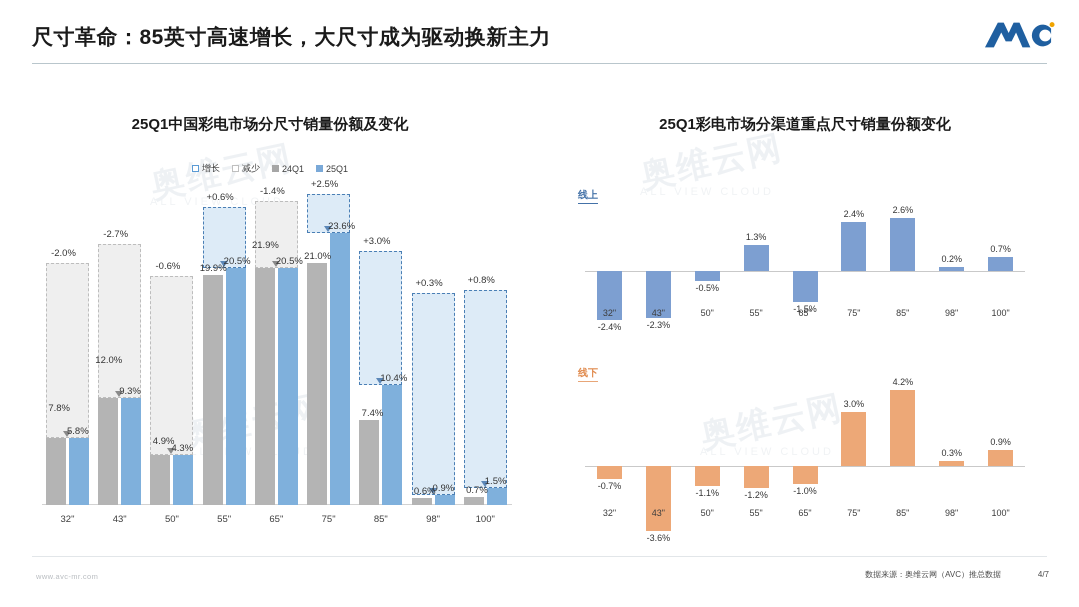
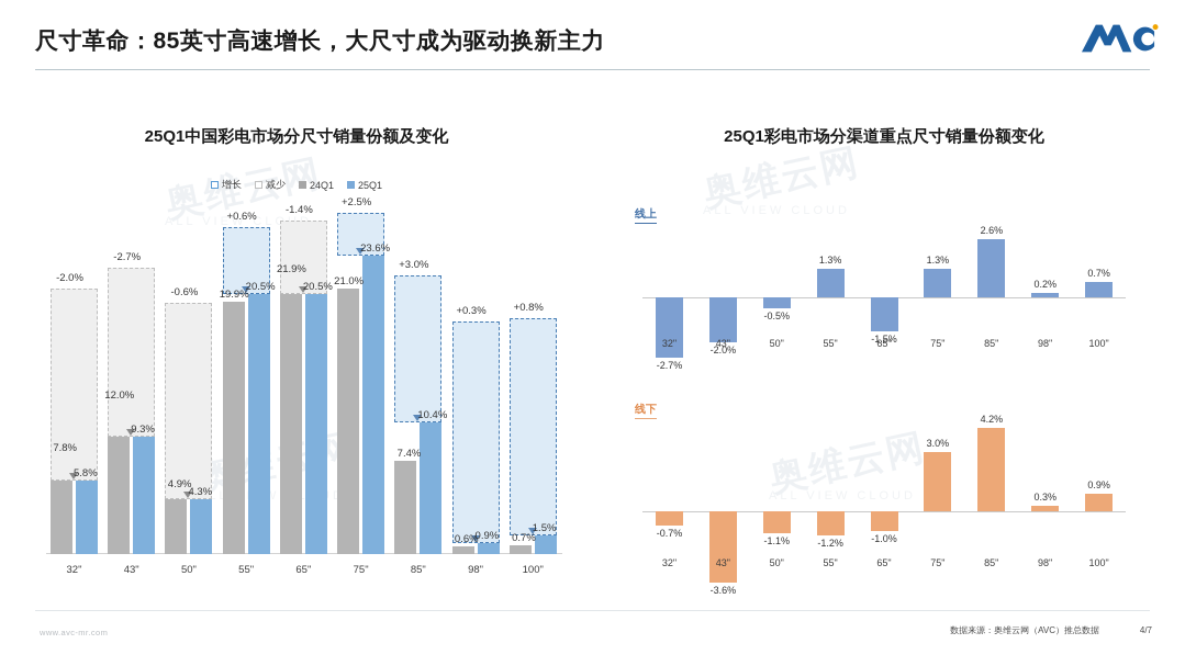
线上/32": -2.4% -> -2.7%
线上/43": -2.3% -> -2.0%
线上/75": 2.4% -> 1.3%
